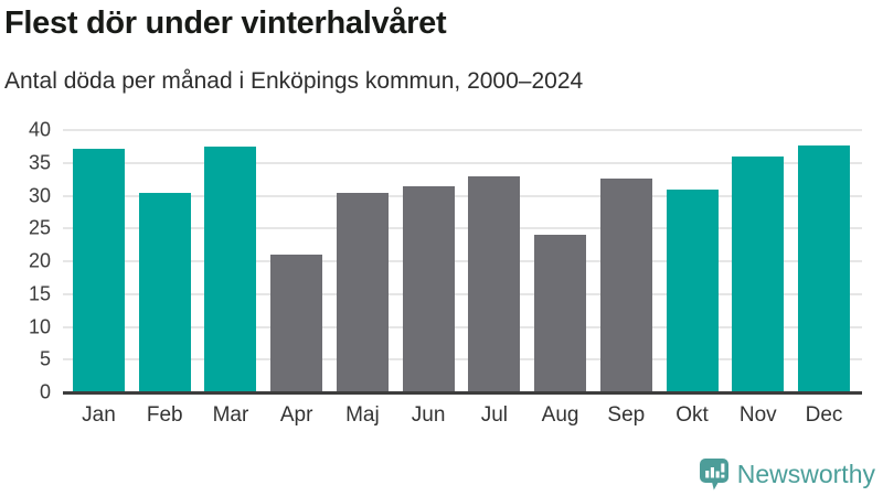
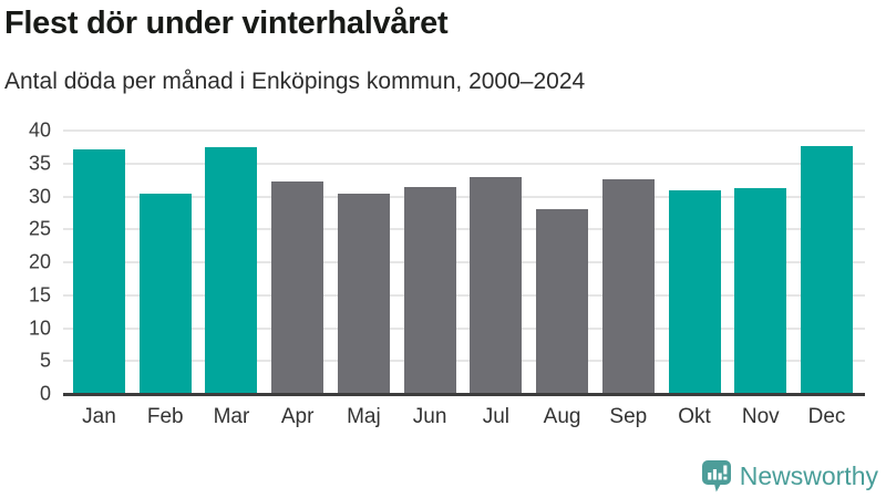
Apr: 21 -> 32
Aug: 24 -> 28
Nov: 36 -> 31
